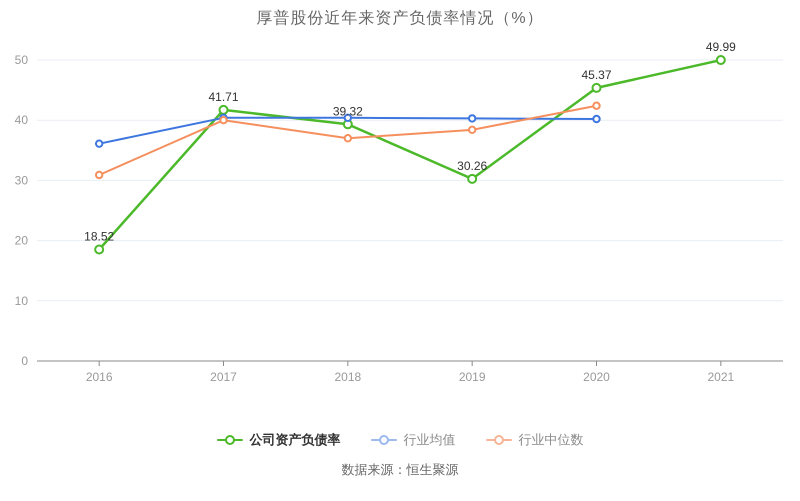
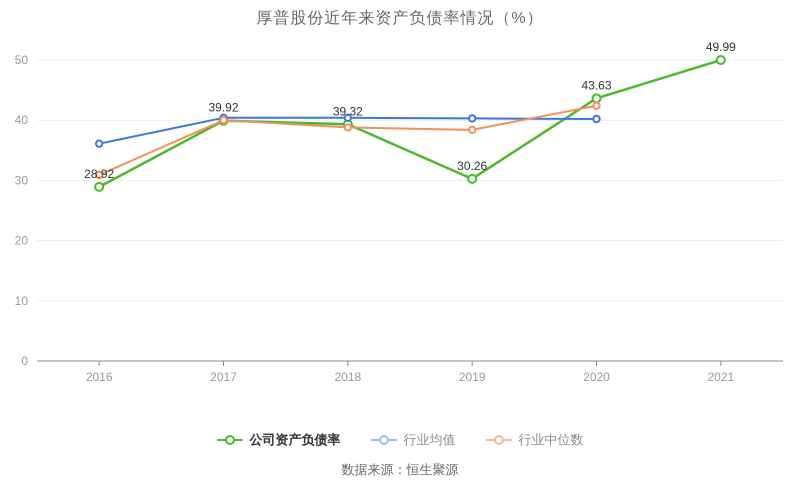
公司资产负债率/2016: 18.52 -> 28.92
公司资产负债率/2017: 41.71 -> 39.92
行业中位数/2018: 37 -> 39
公司资产负债率/2020: 45.37 -> 43.63
